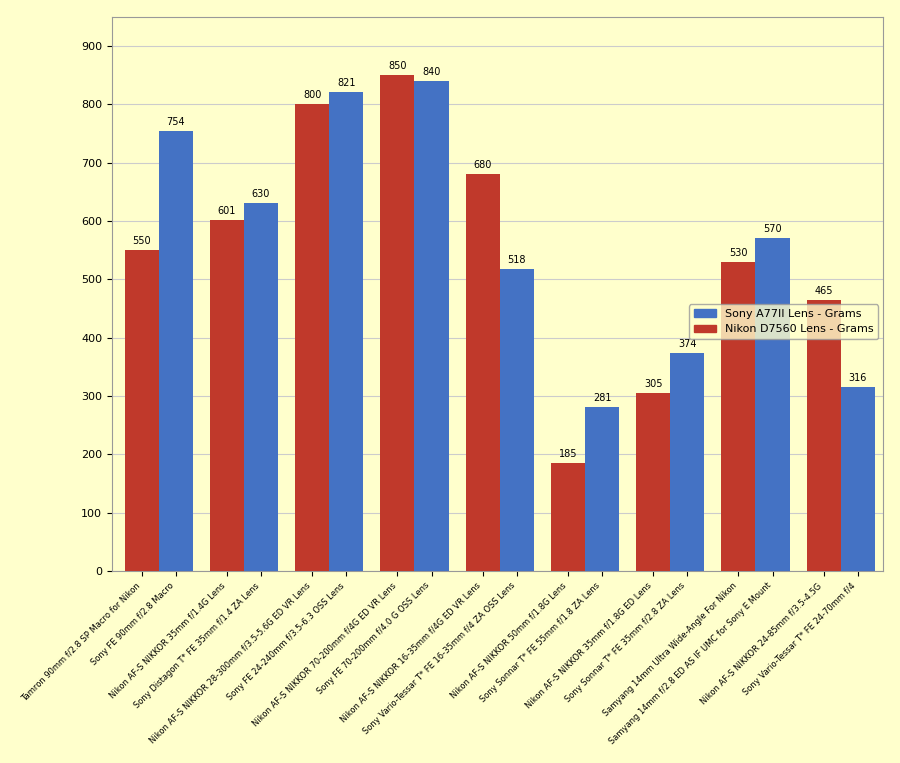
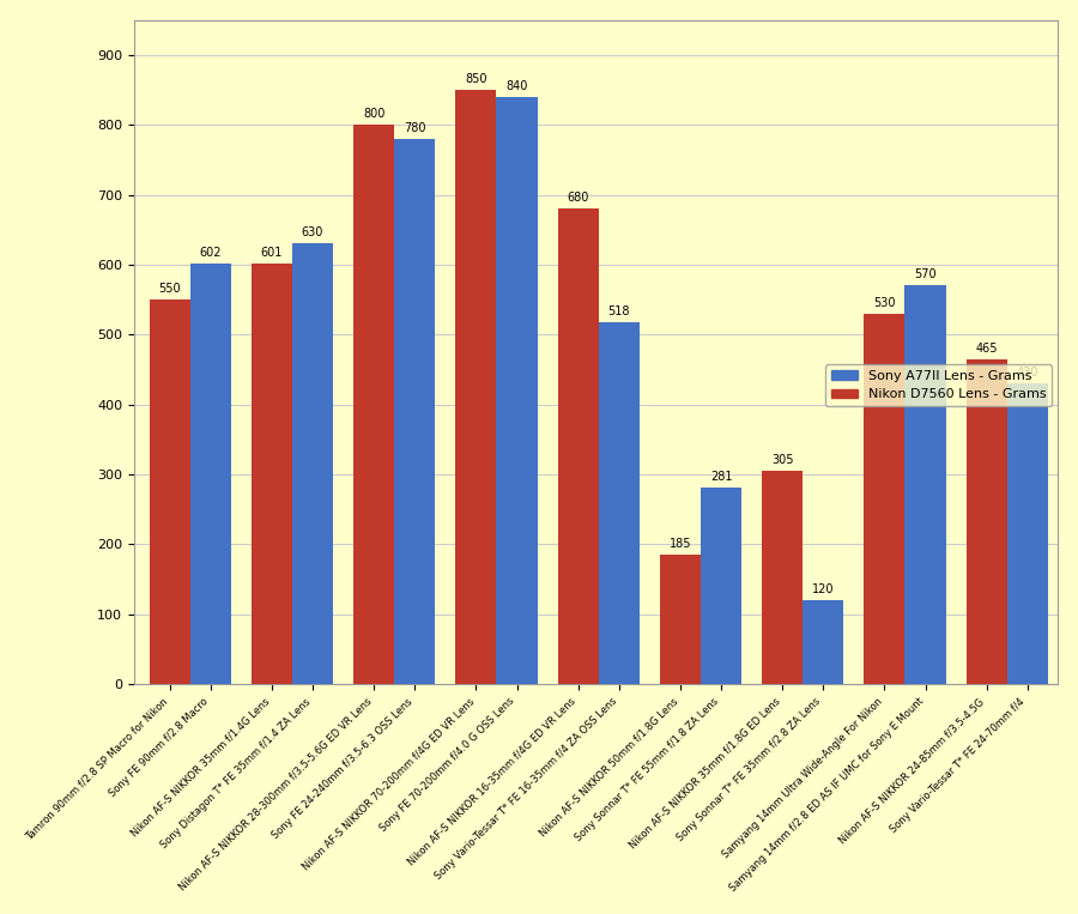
Sony FE 90mm f/2.8 Macro: 754 -> 602
Sony FE 24-240mm f/3.5-6.3 OSS Lens: 821 -> 780
Sony Sonnar T* FE 35mm f/2.8 ZA Lens: 374 -> 120
Sony Vario-Tessar T* FE 24-70mm f/4: 316 -> 430
